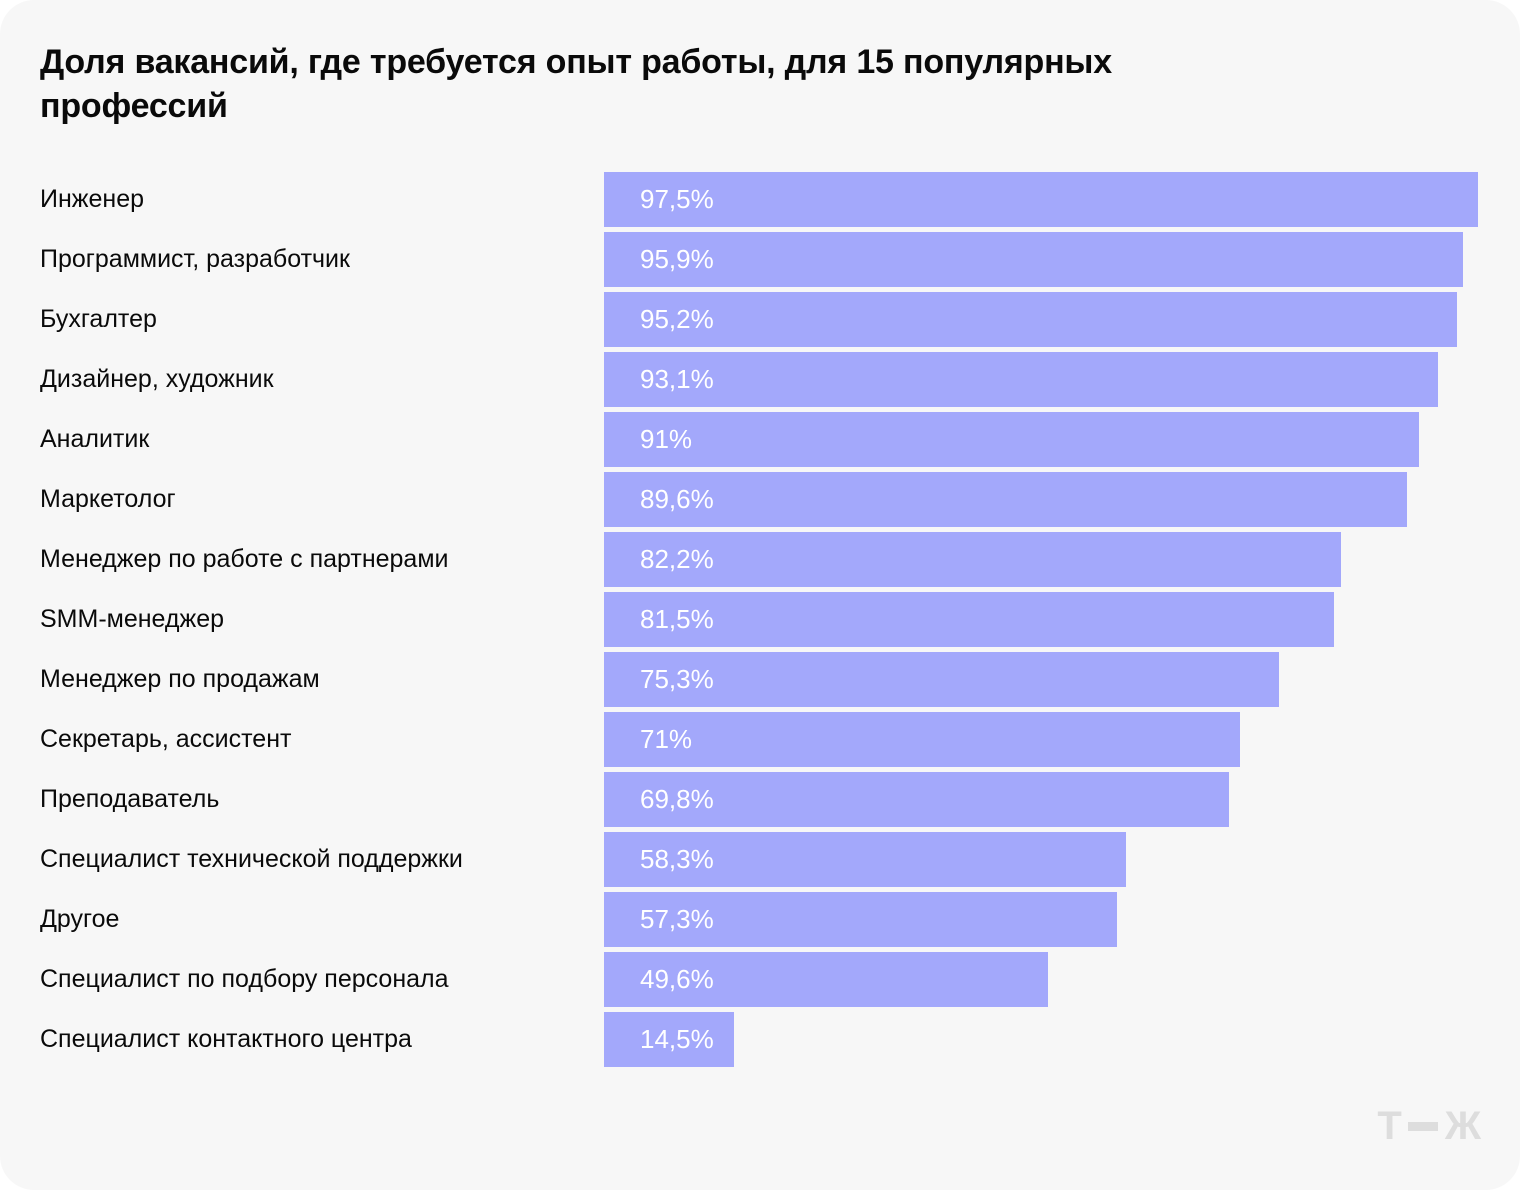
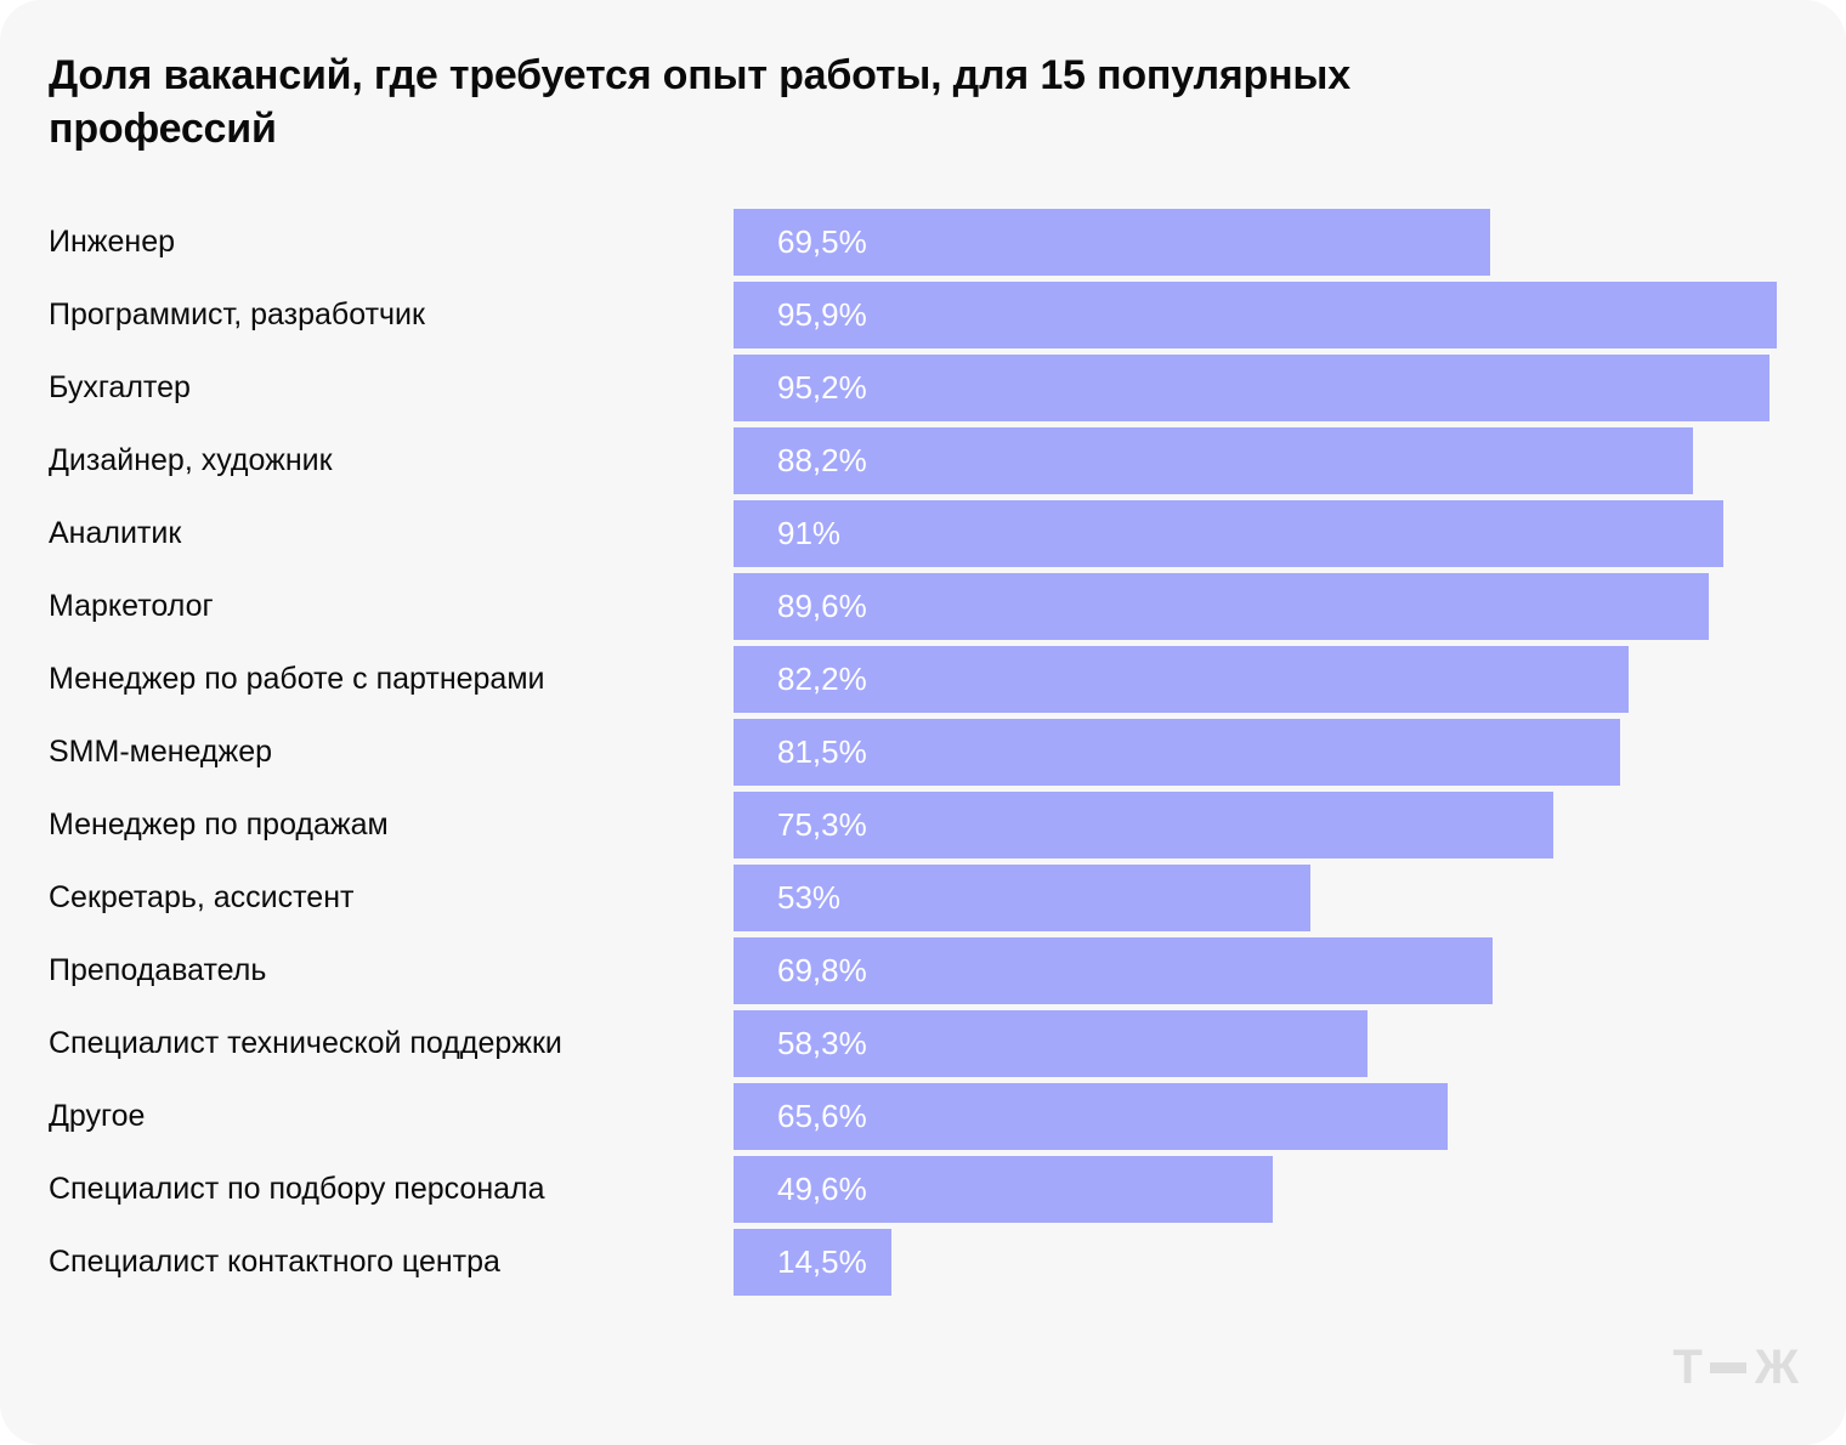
Инженер: 97,5% -> 69,5%
Дизайнер, художник: 93,1% -> 88,2%
Секретарь, ассистент: 71% -> 53%
Другое: 57,3% -> 65,6%
